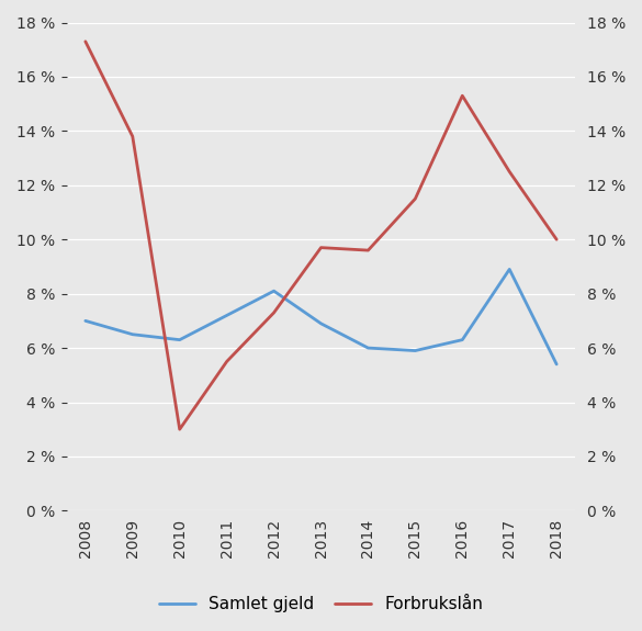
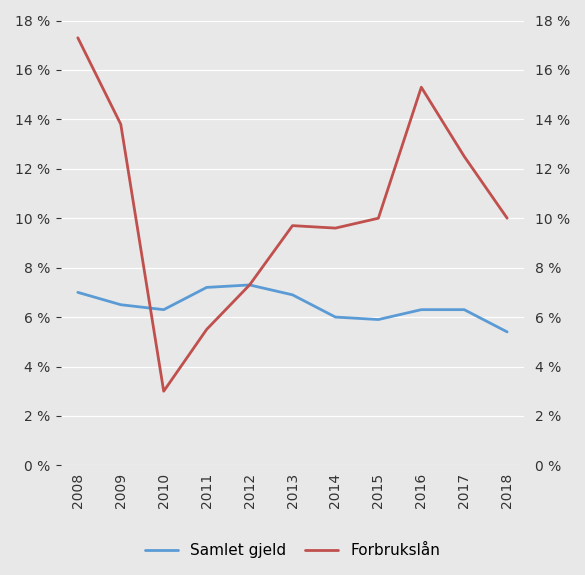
Samlet gjeld/2012: 8.1 % -> 7.3 %
Forbrukslån/2015: 11.5 % -> 10.0 %
Samlet gjeld/2017: 8.9 % -> 6.3 %
